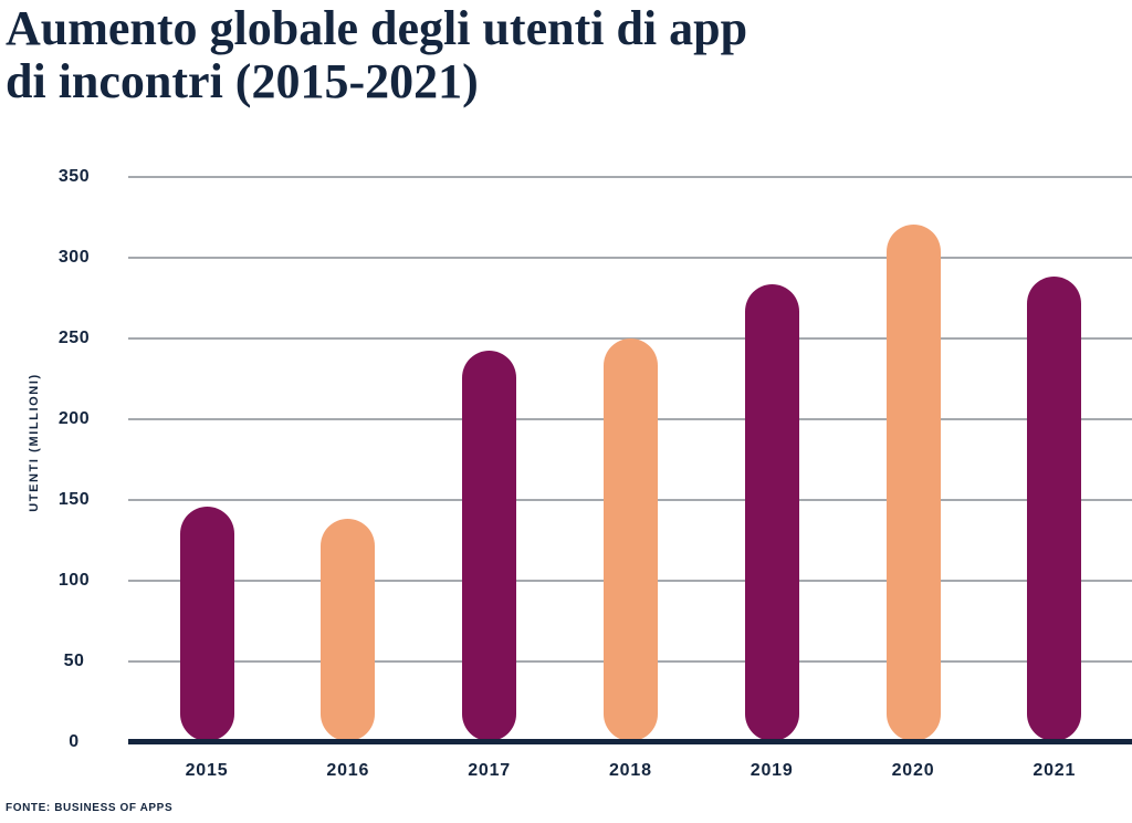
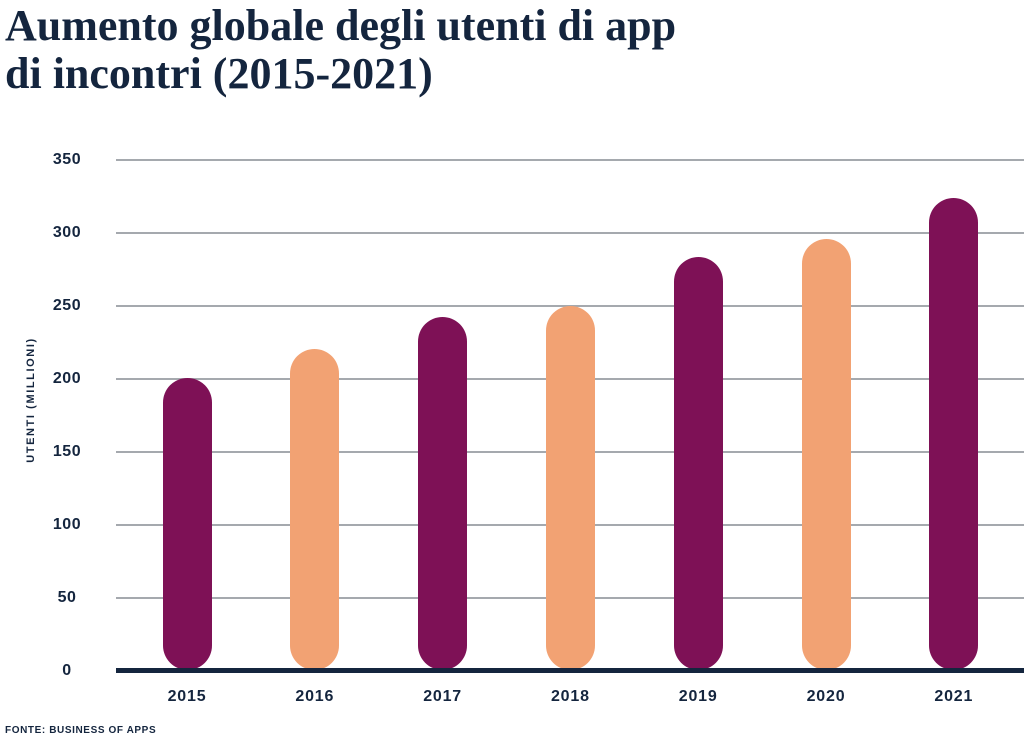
2015: 145 -> 200
2016: 138 -> 220
2020: 320 -> 295
2021: 288 -> 323
